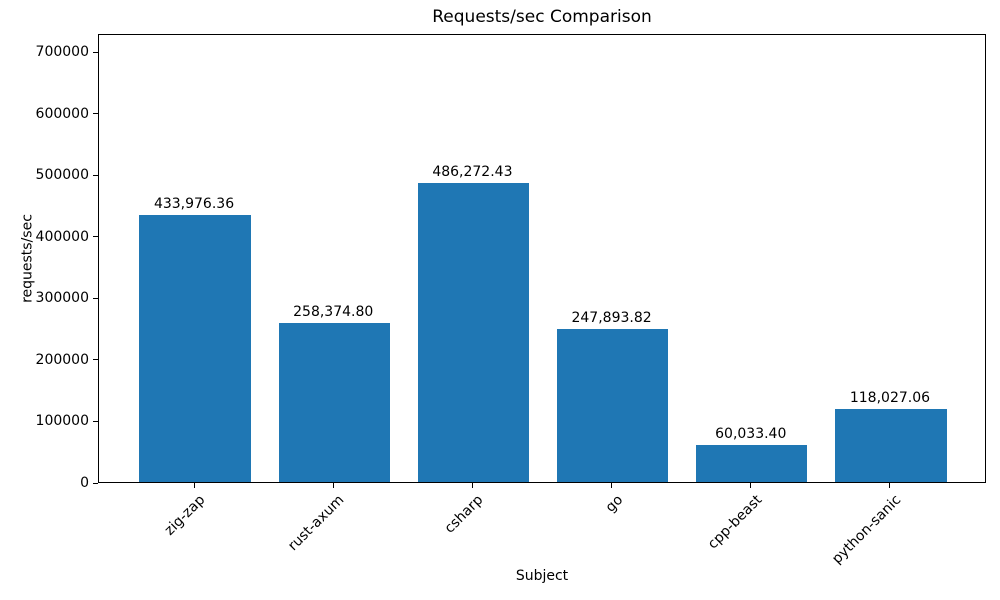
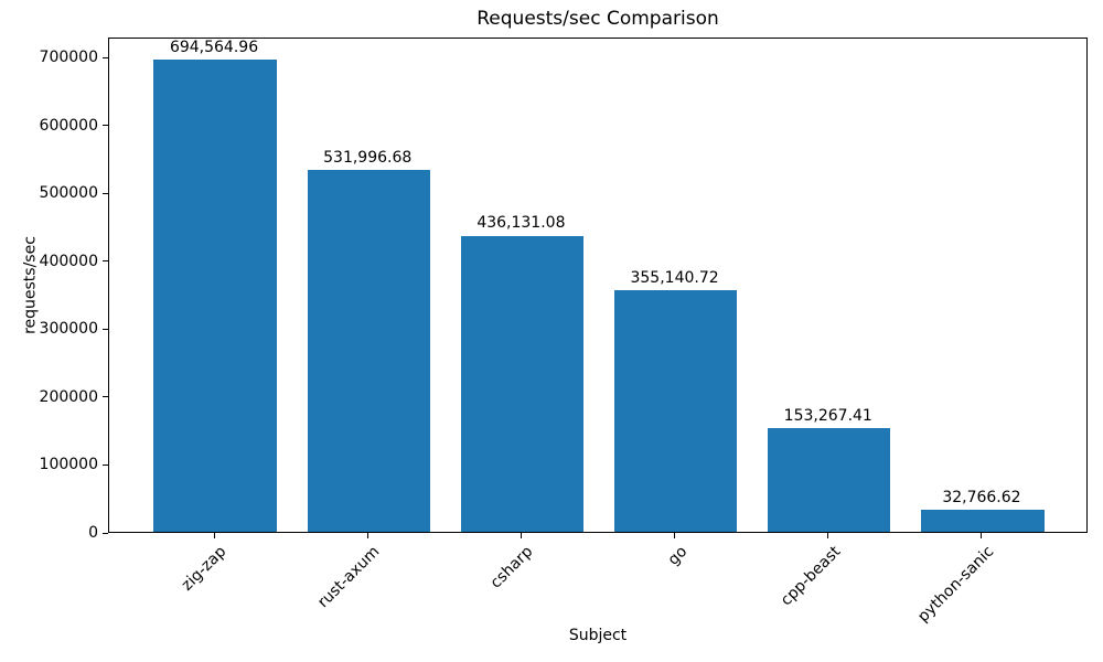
zig-zap: 433,976.36 -> 694,564.96
rust-axum: 258,374.80 -> 531,996.68
csharp: 486,272.43 -> 436,131.08
go: 247,893.82 -> 355,140.72
cpp-beast: 60,033.40 -> 153,267.41
python-sanic: 118,027.06 -> 32,766.62
